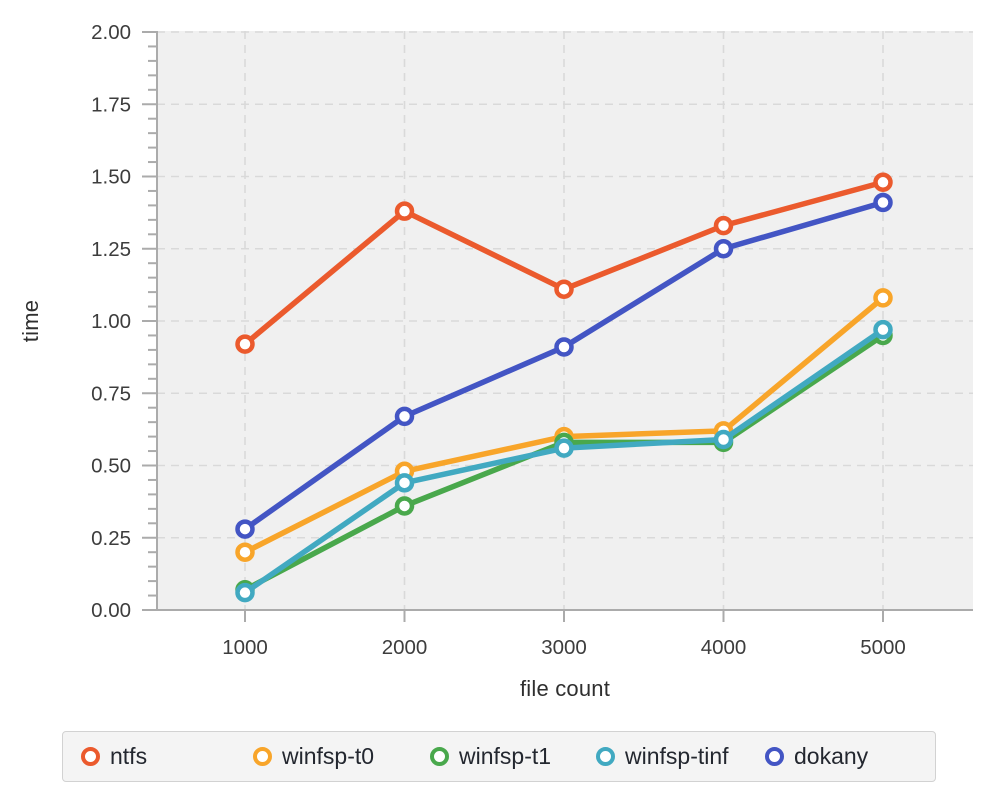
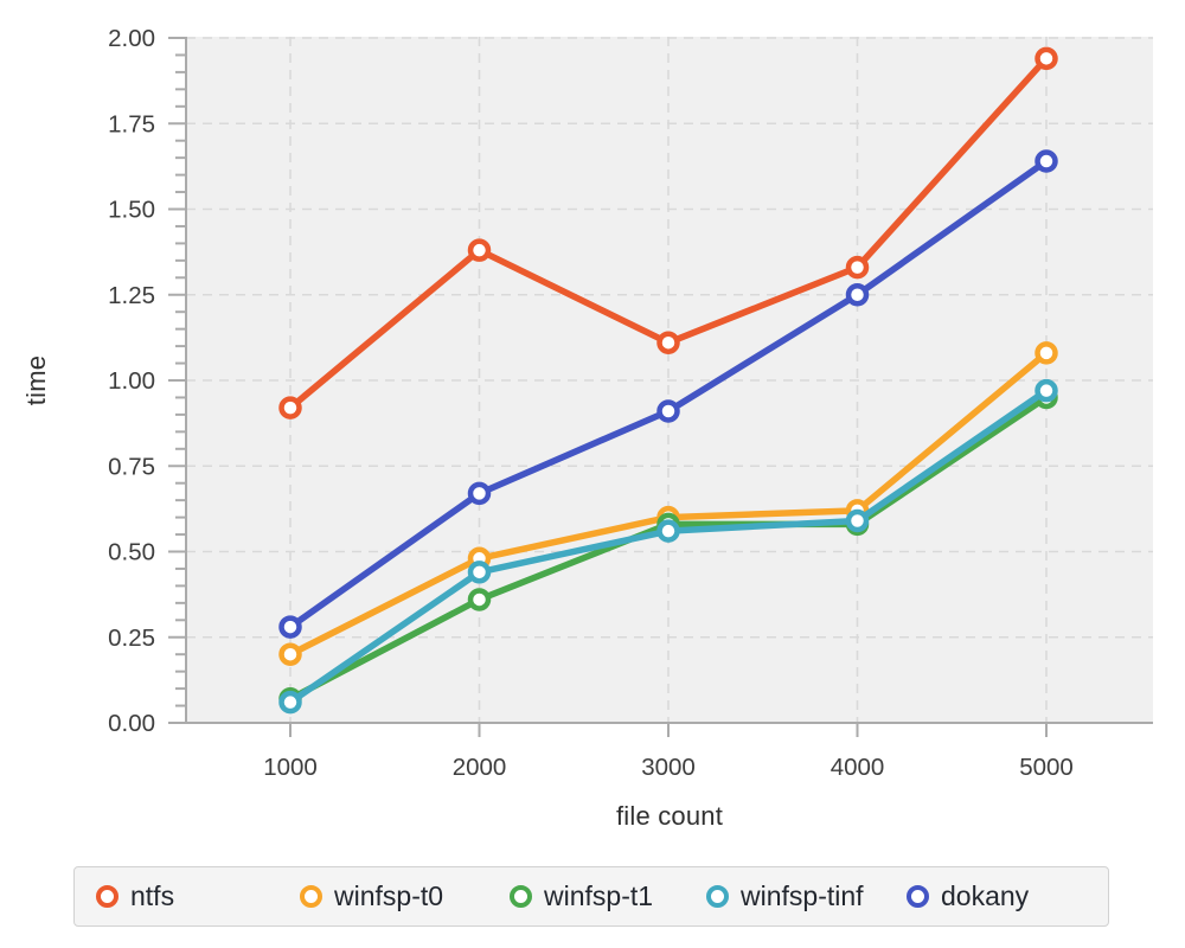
ntfs/5000: 1.48 -> 1.94
dokany/5000: 1.41 -> 1.64
